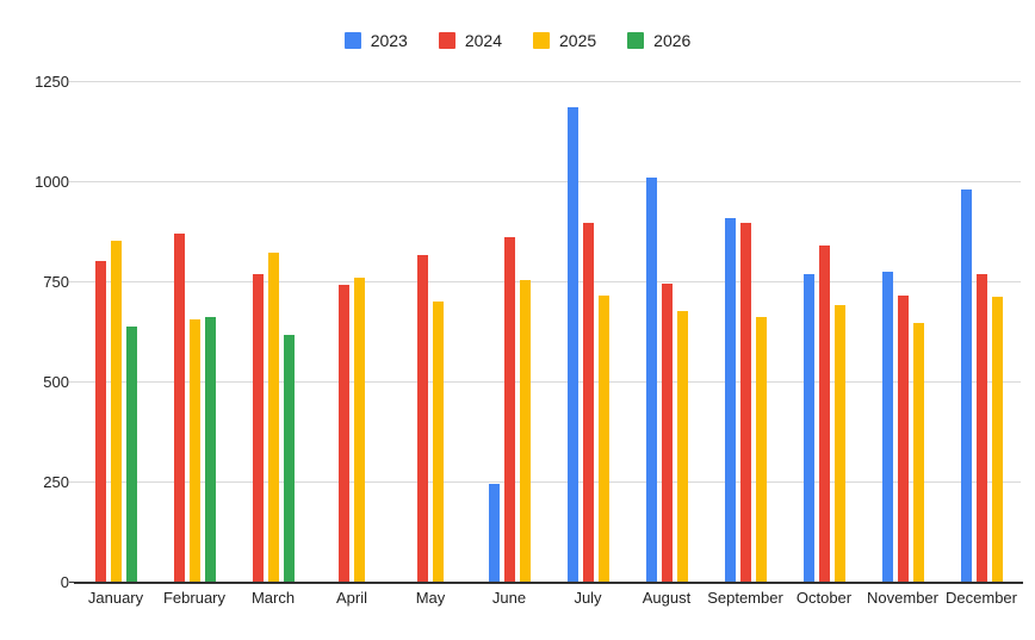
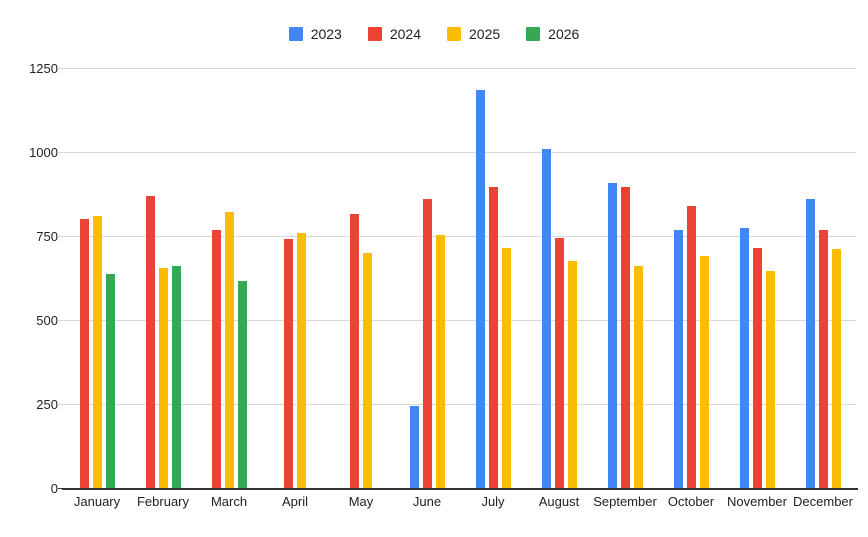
2025/January: 850 -> 810
2023/December: 980 -> 860
